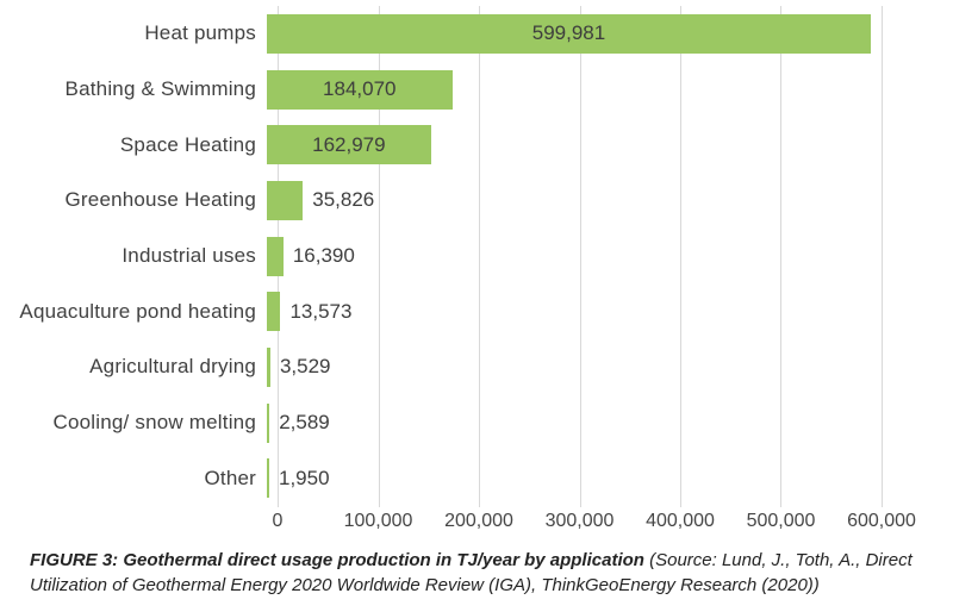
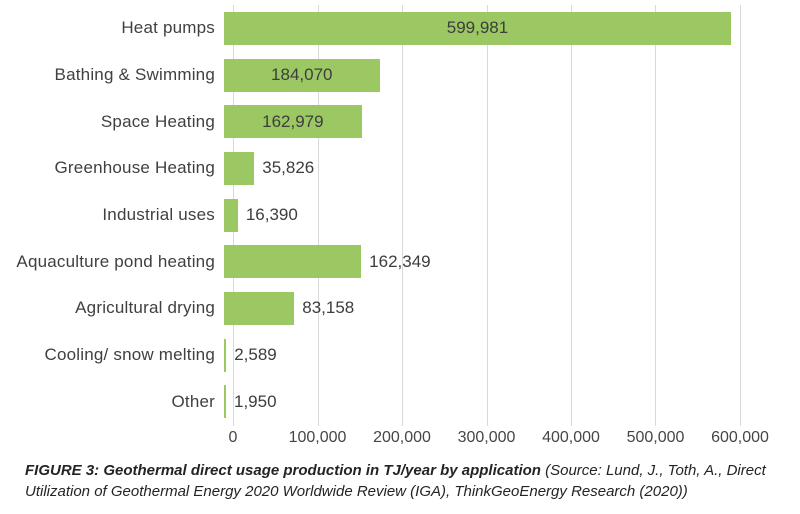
Aquaculture pond heating: 13,573 -> 162,349
Agricultural drying: 3,529 -> 83,158
